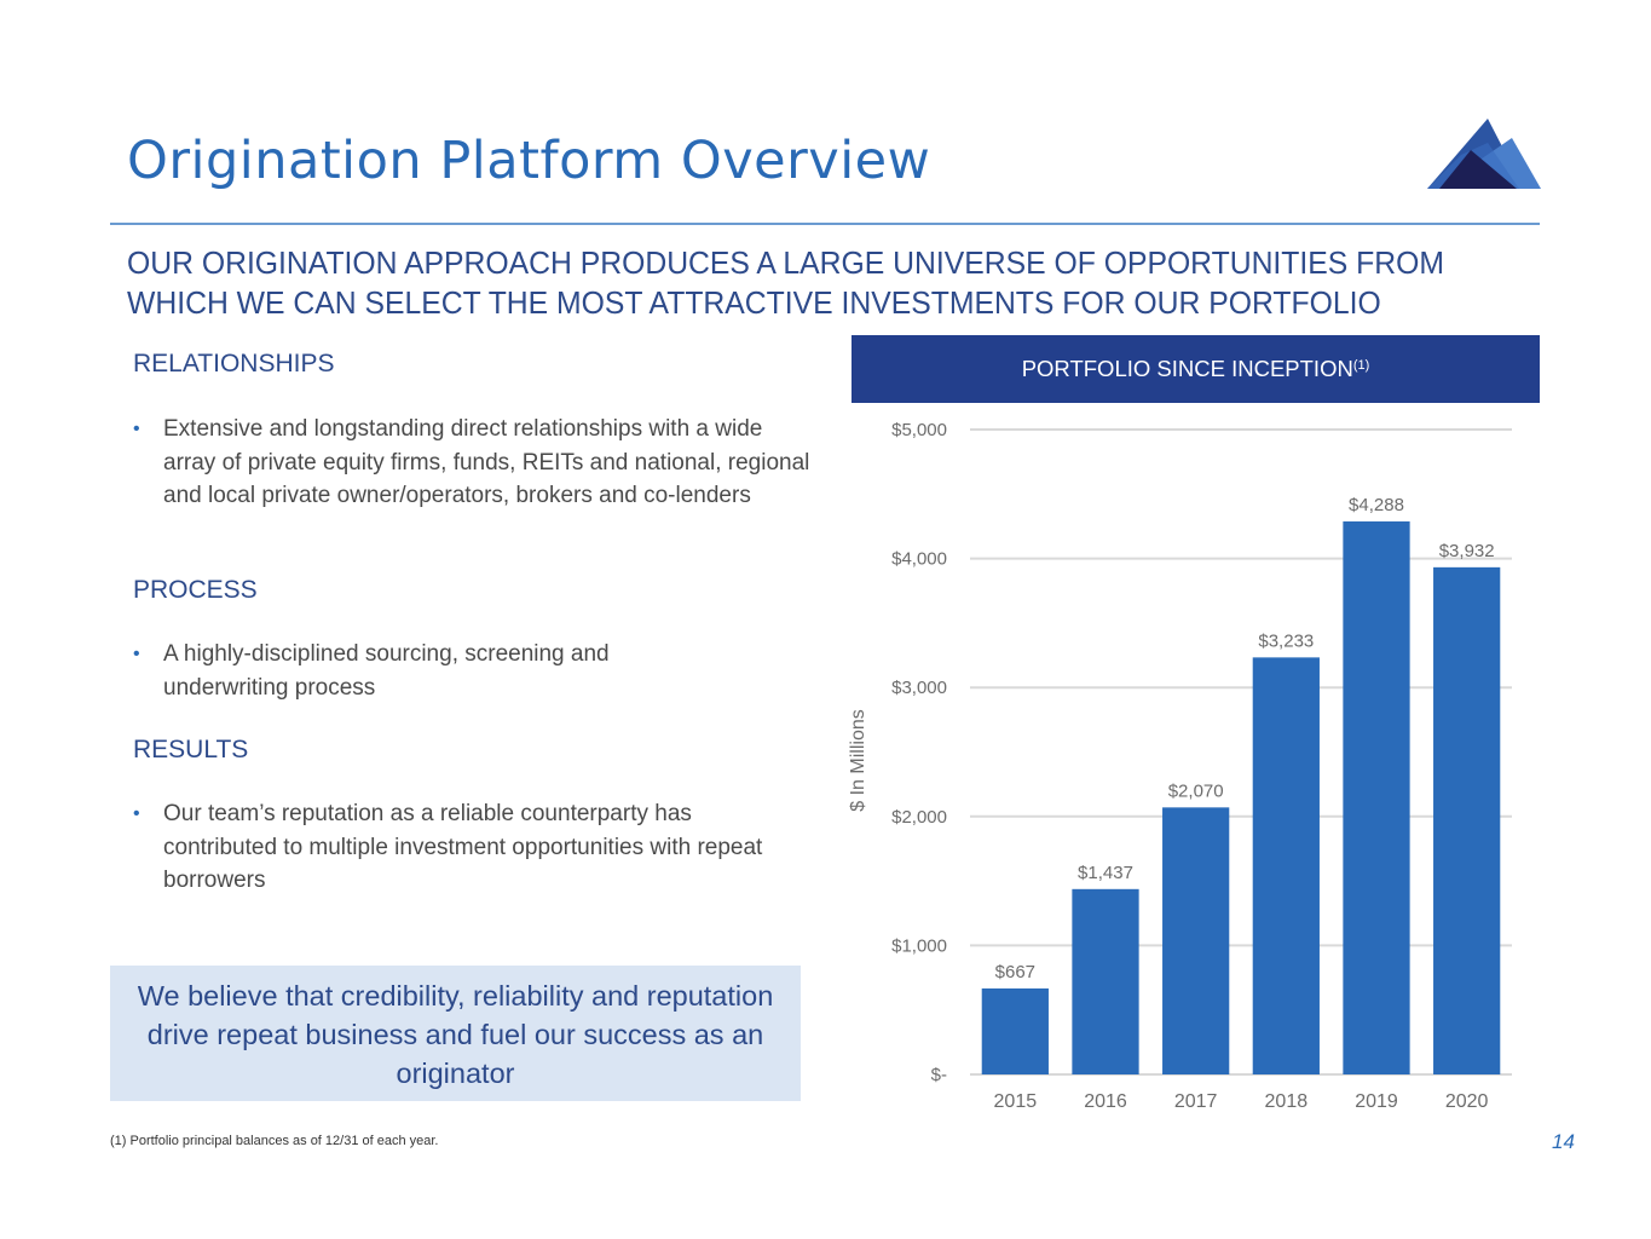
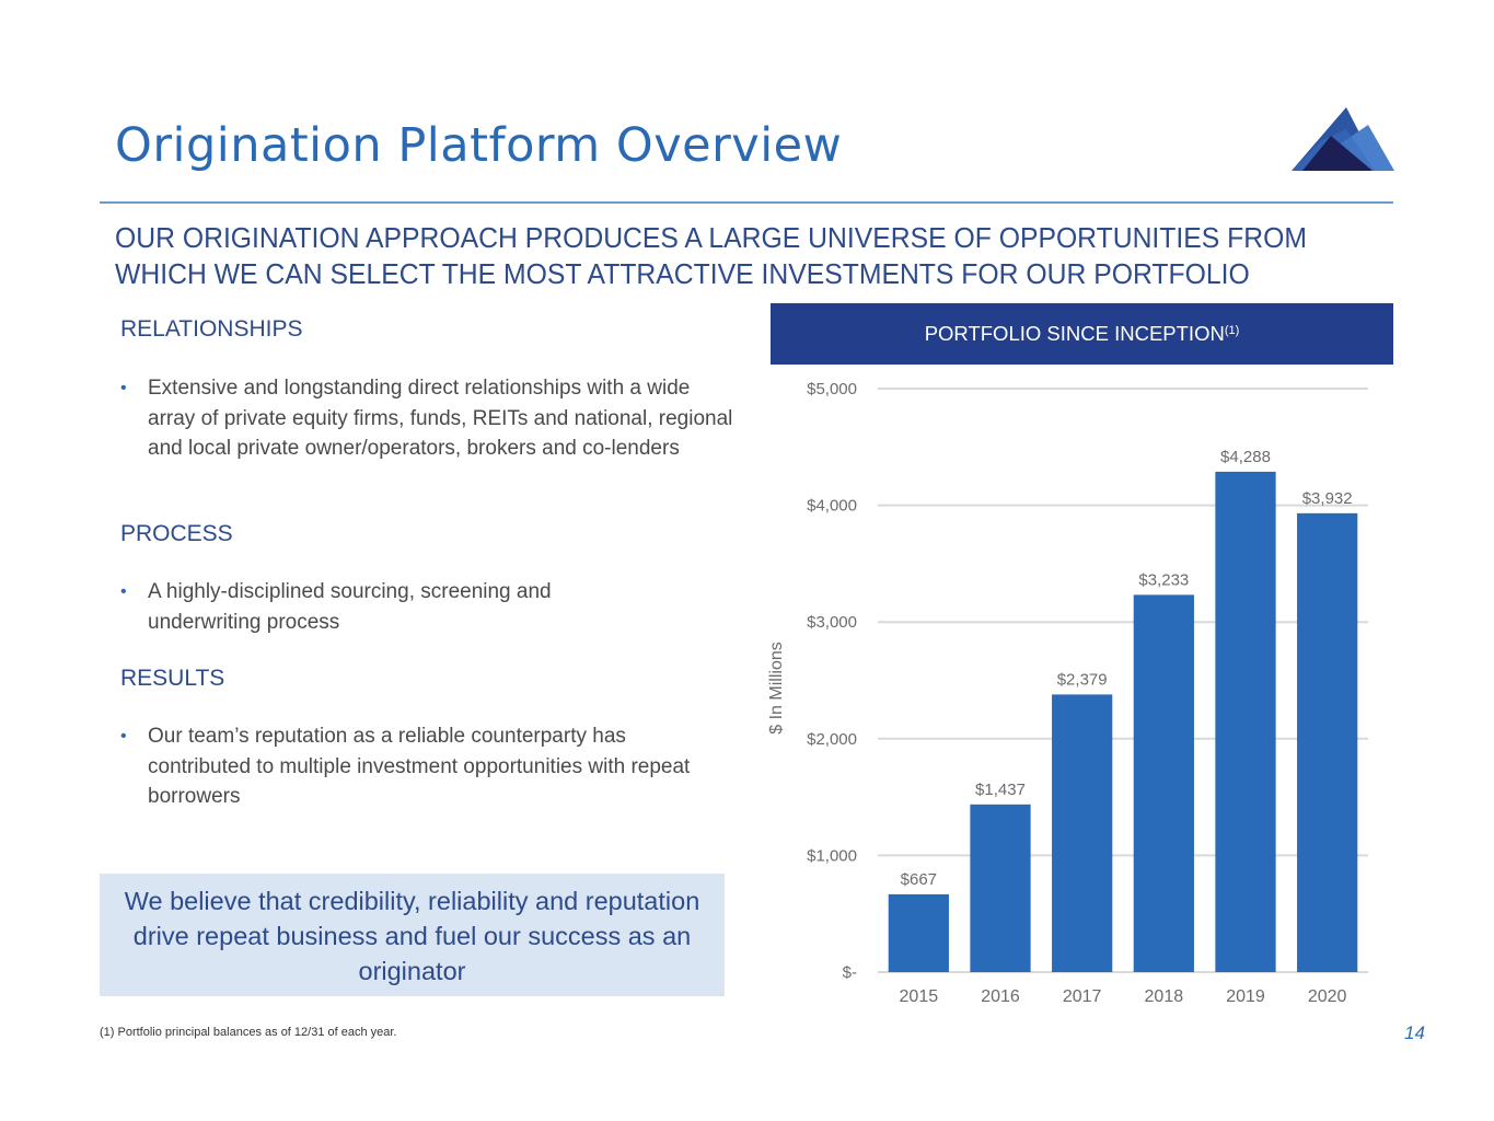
2017: $2,070 -> $2,379
